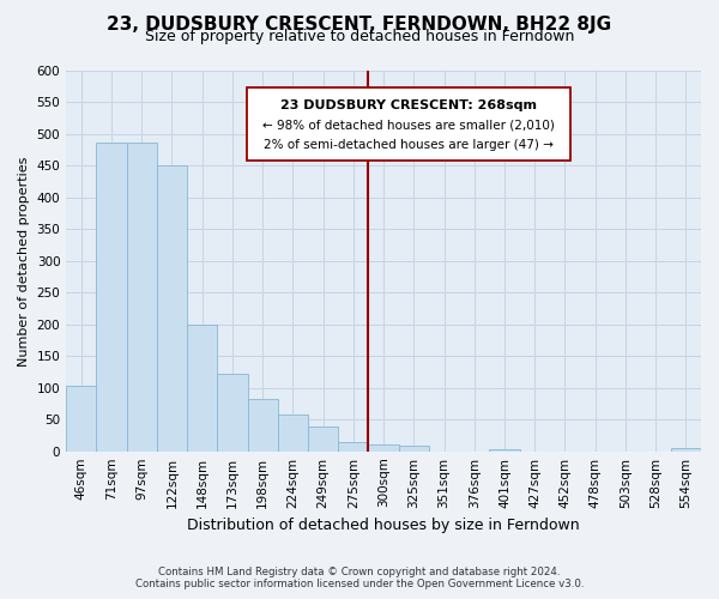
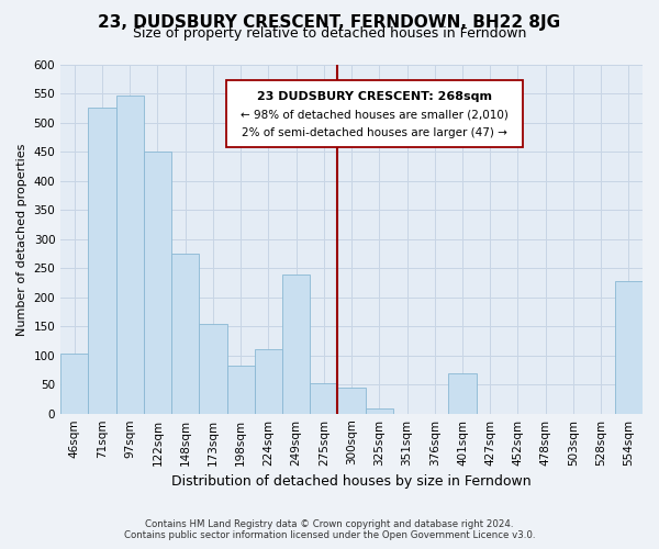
71sqm: 487 -> 526
97sqm: 487 -> 548
148sqm: 200 -> 276
173sqm: 122 -> 154
224sqm: 58 -> 110
249sqm: 40 -> 240
275sqm: 15 -> 52
300sqm: 10 -> 44
401sqm: 3 -> 70
554sqm: 5 -> 228
